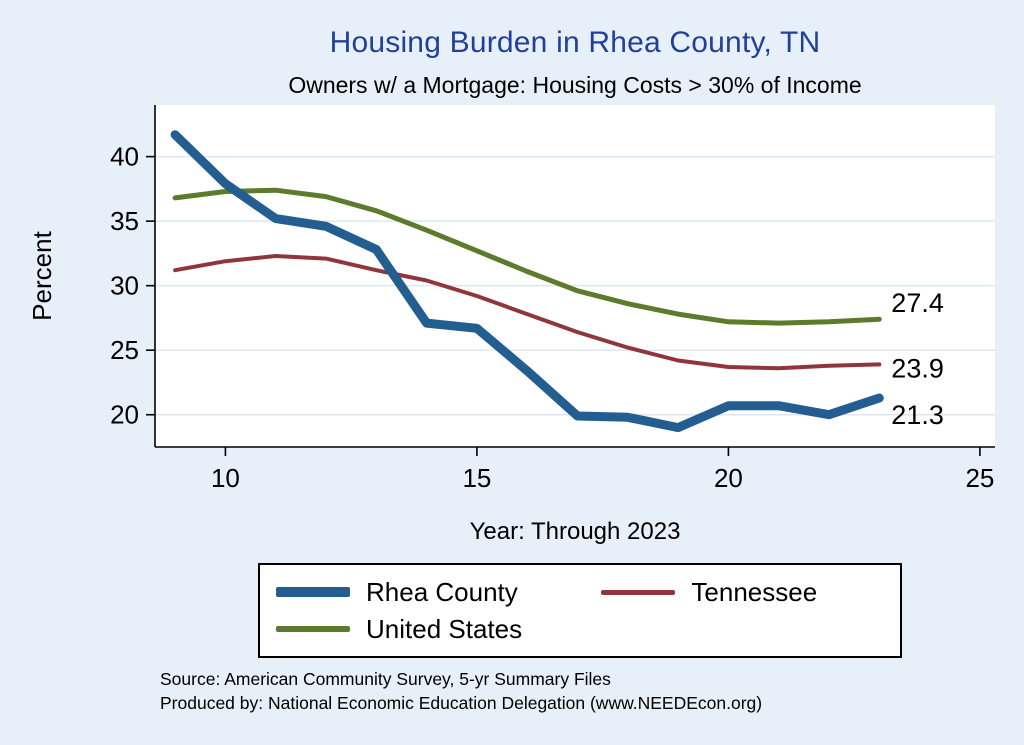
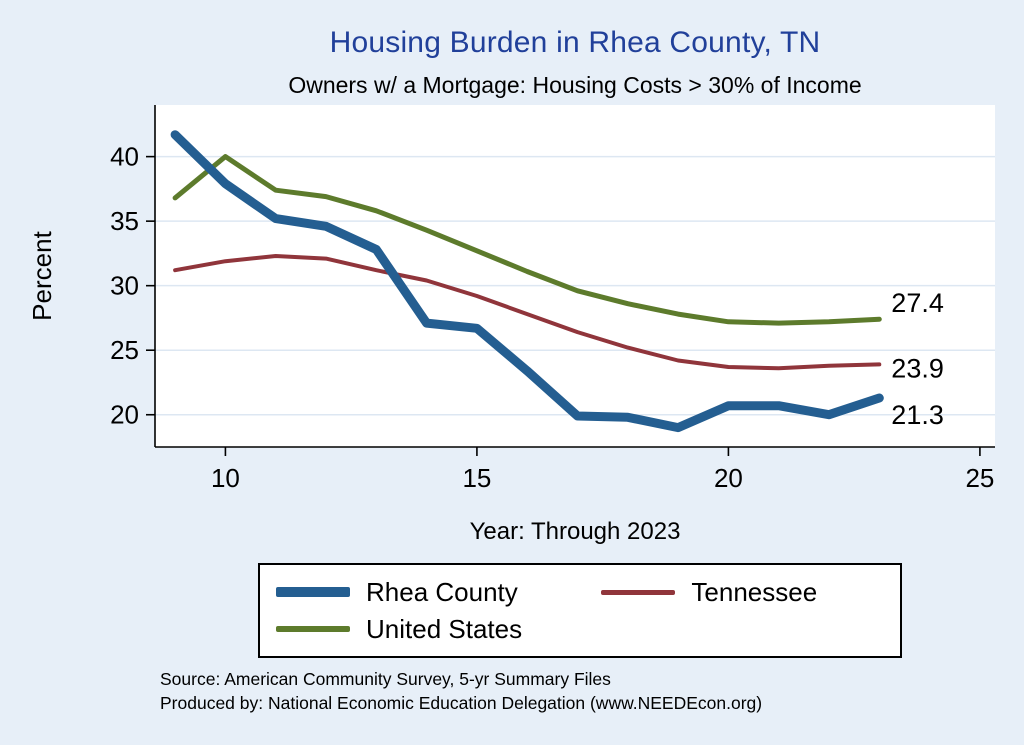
United States/10: 37.3 -> 40.0
